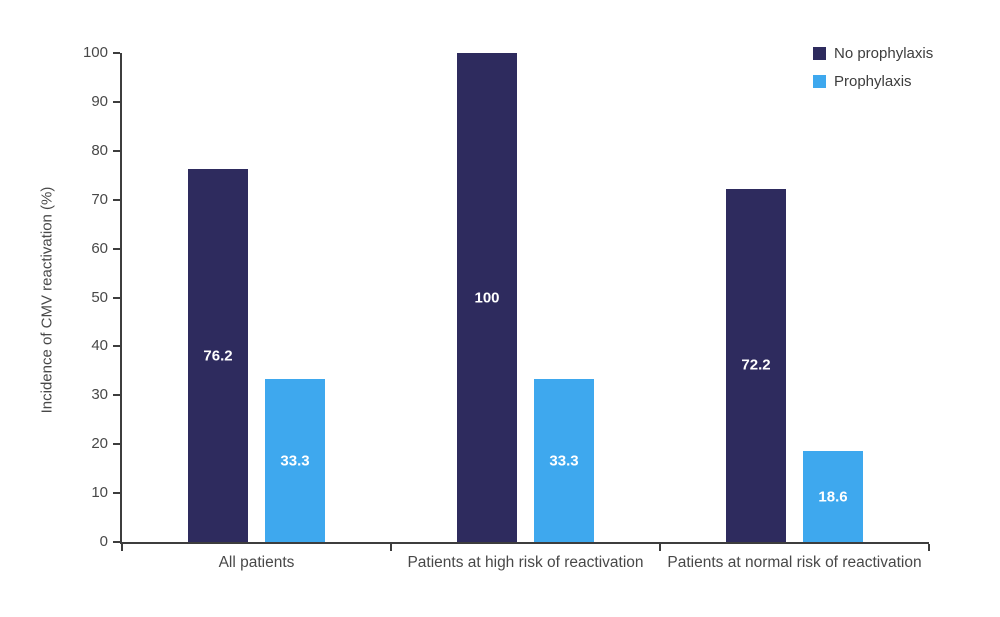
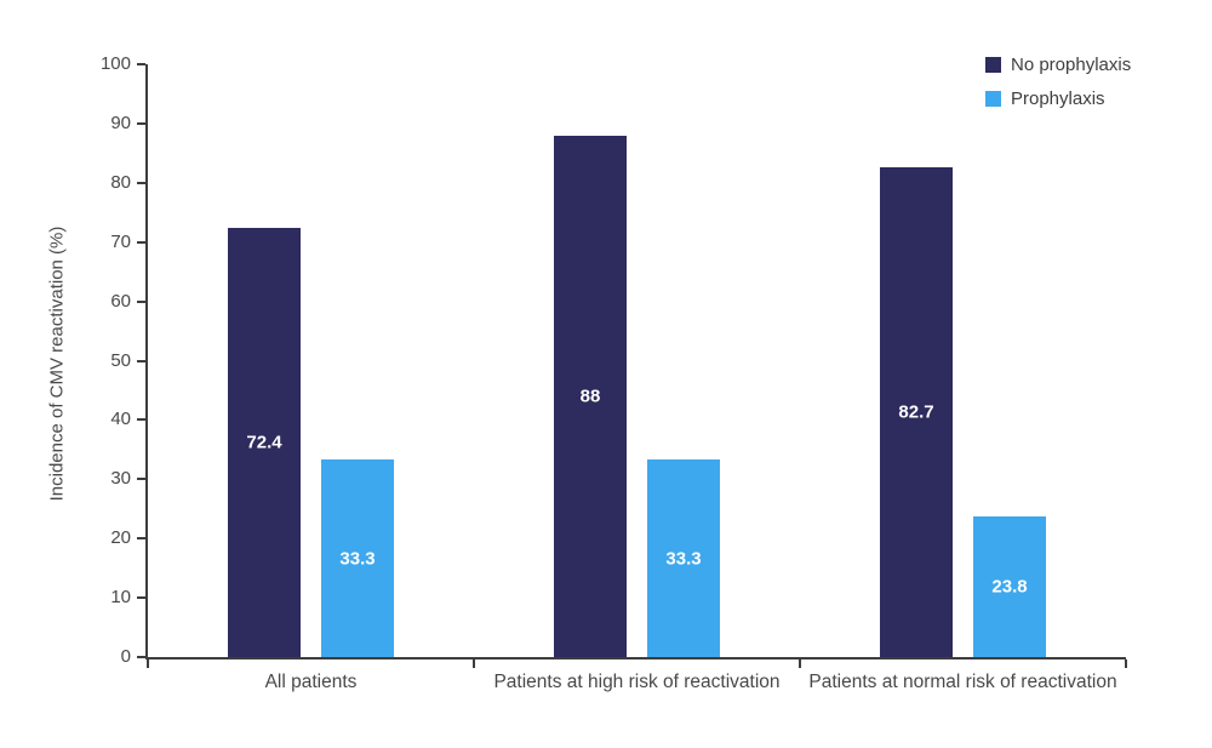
No prophylaxis/All patients: 76.2 -> 72.4
No prophylaxis/Patients at high risk of reactivation: 100 -> 88
No prophylaxis/Patients at normal risk of reactivation: 72.2 -> 82.7
Prophylaxis/Patients at normal risk of reactivation: 18.6 -> 23.8
